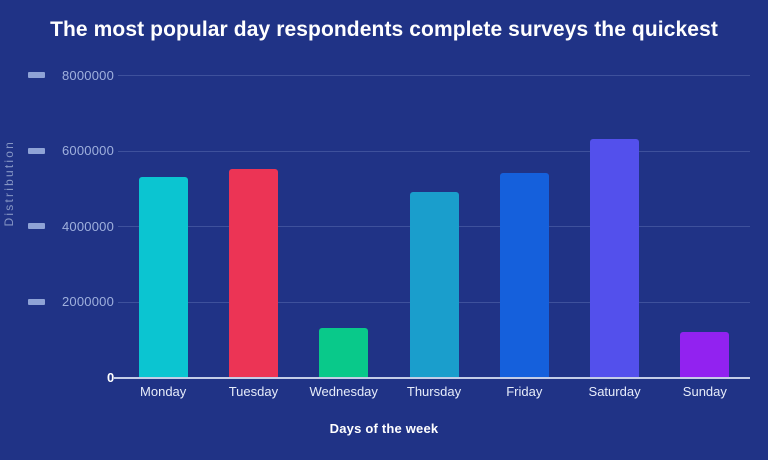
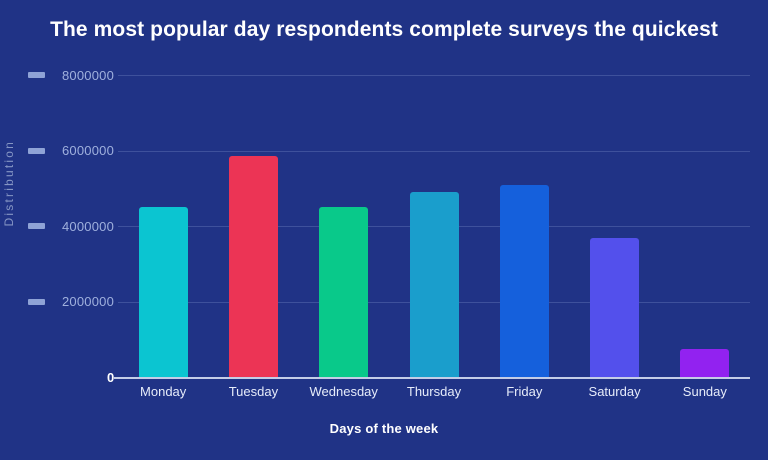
Monday: 5300000 -> 4500000
Tuesday: 5500000 -> 5800000
Wednesday: 1300000 -> 4500000
Friday: 5400000 -> 5100000
Saturday: 6300000 -> 3700000
Sunday: 1200000 -> 800000
